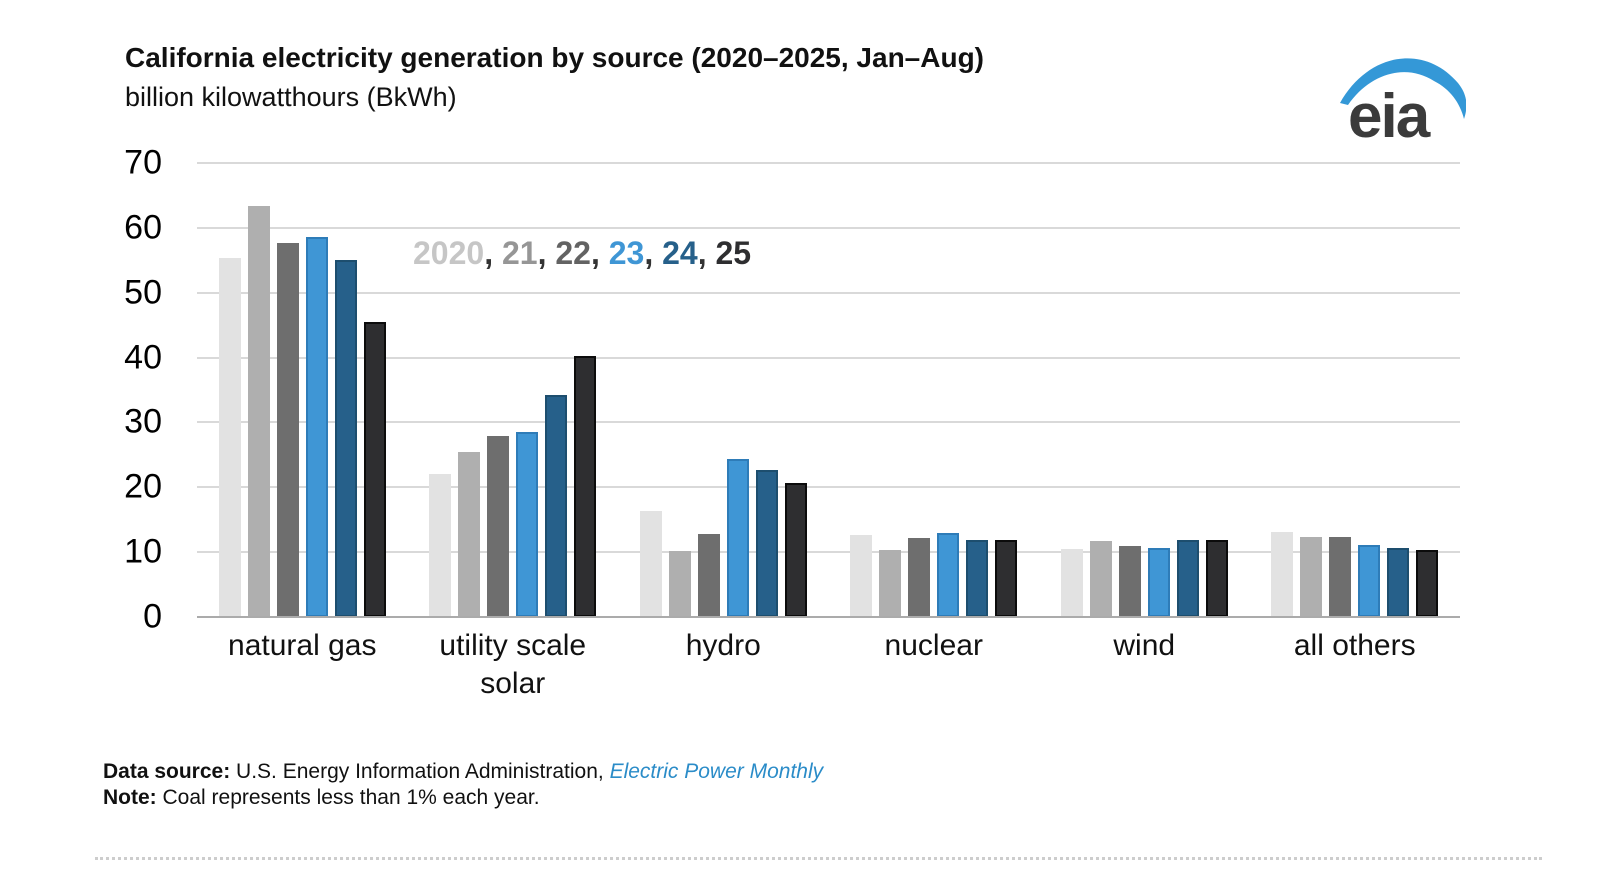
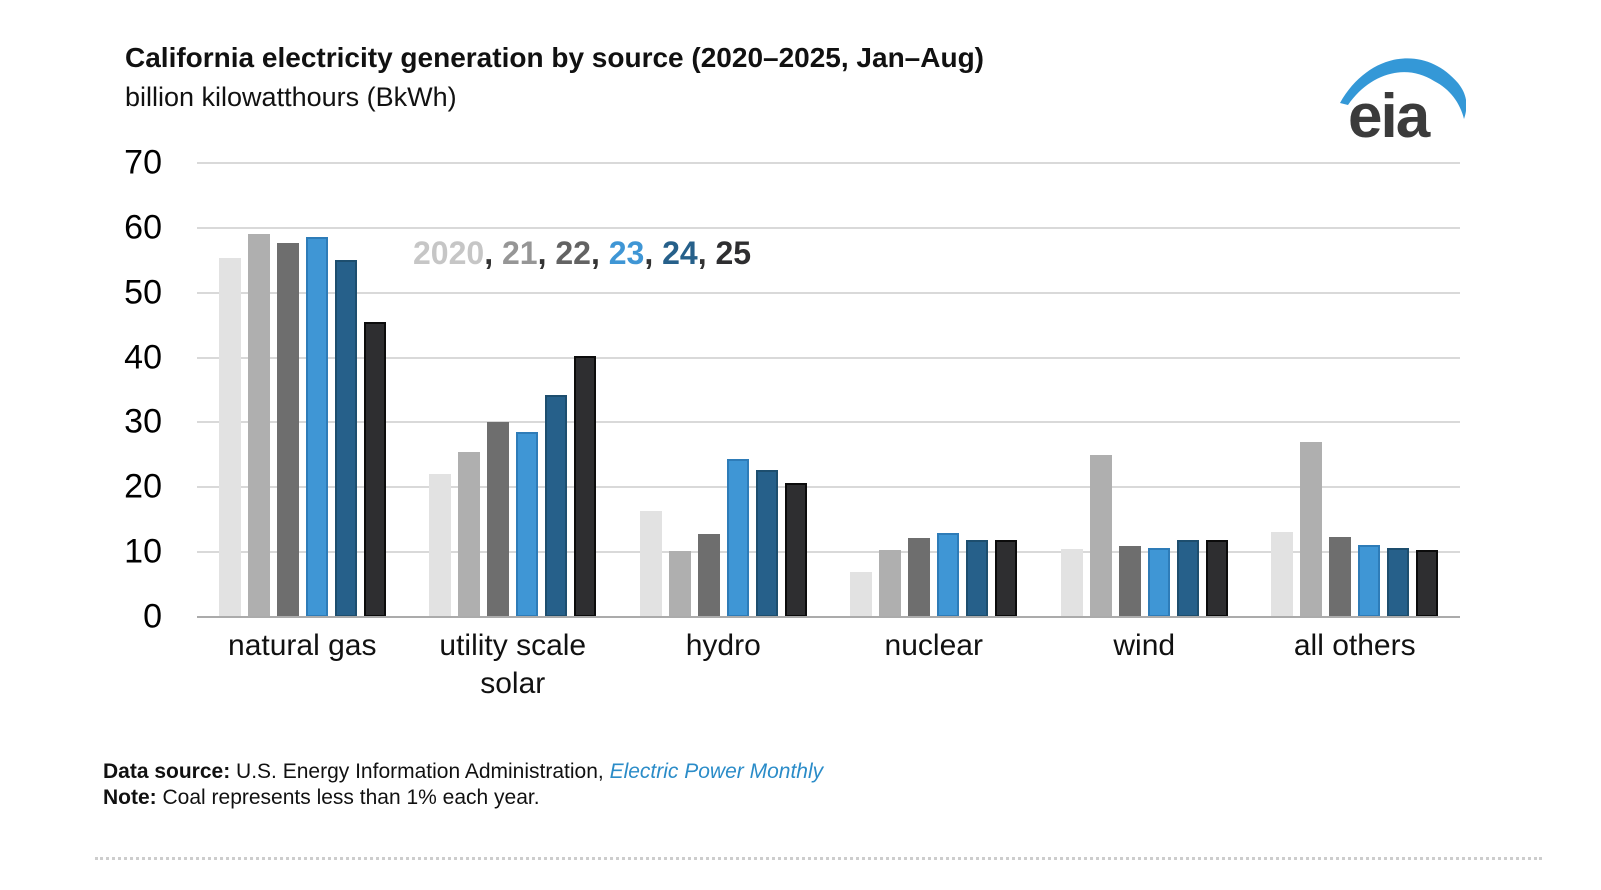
21/natural gas: 63 -> 59
22/utility scale solar: 28 -> 30
2020/nuclear: 13 -> 7
21/wind: 12 -> 25
21/all others: 12 -> 27
